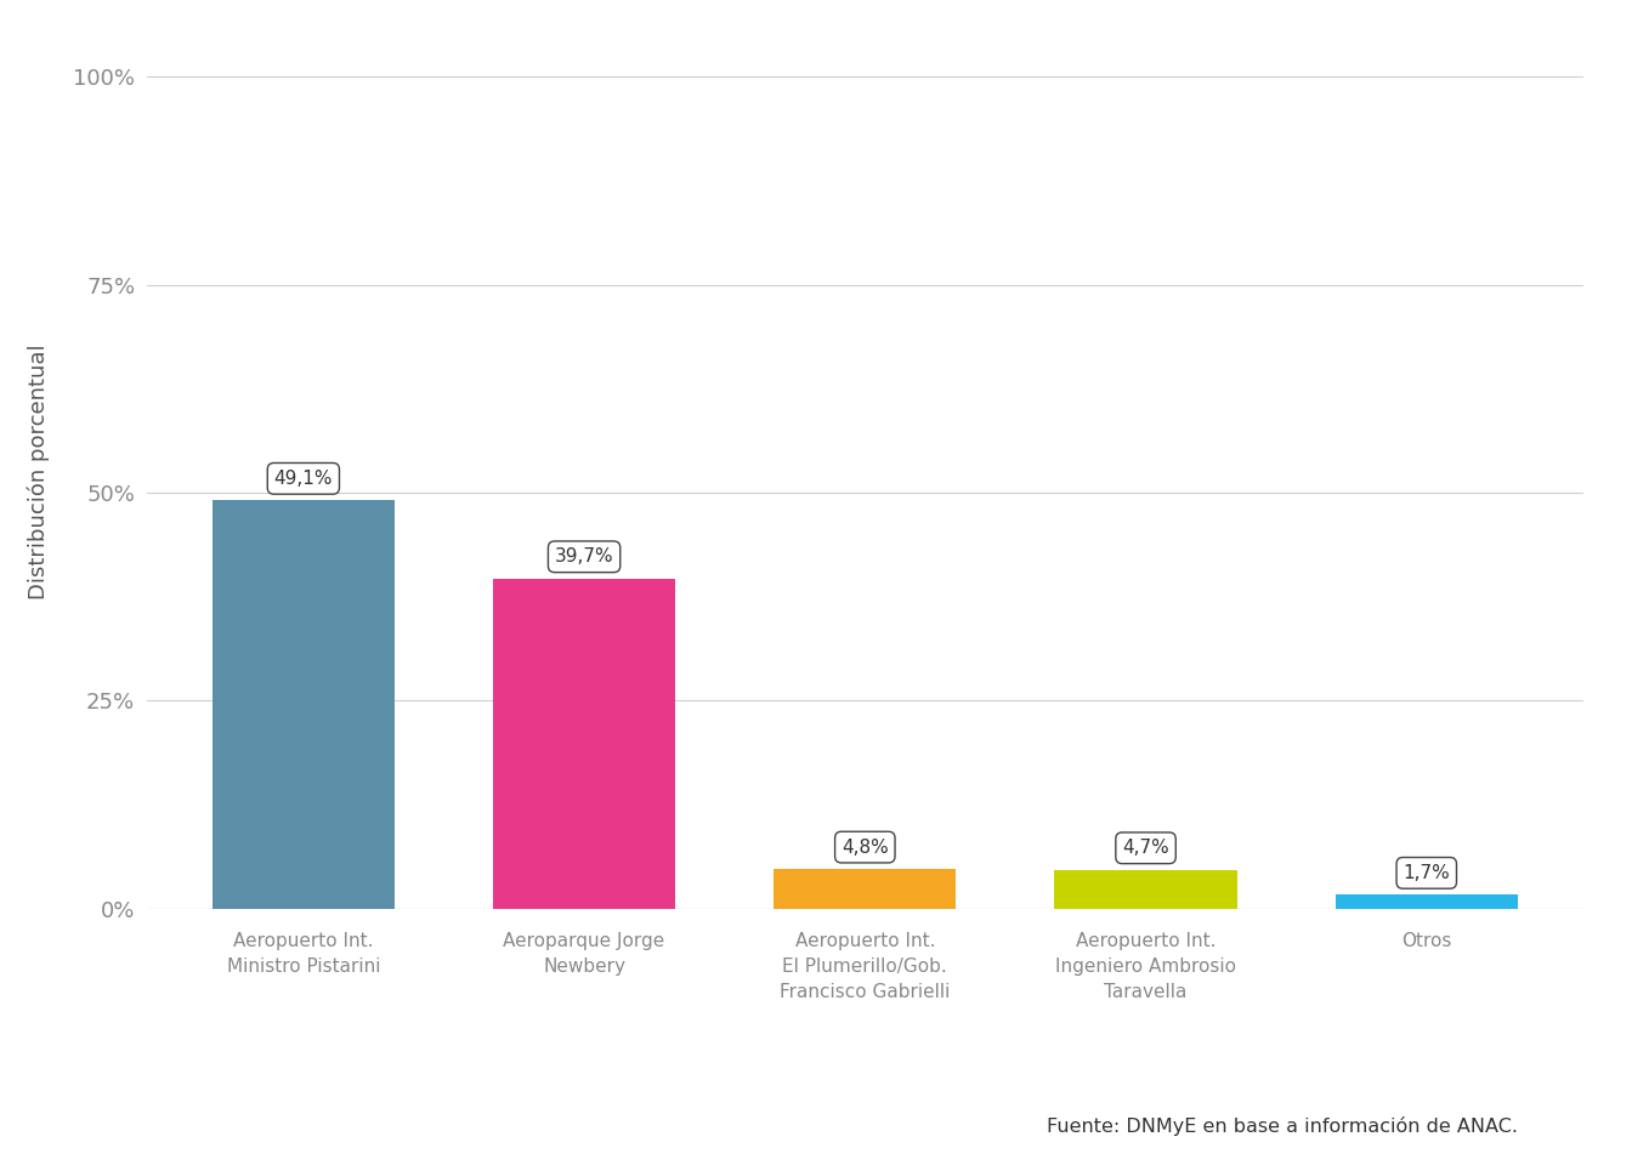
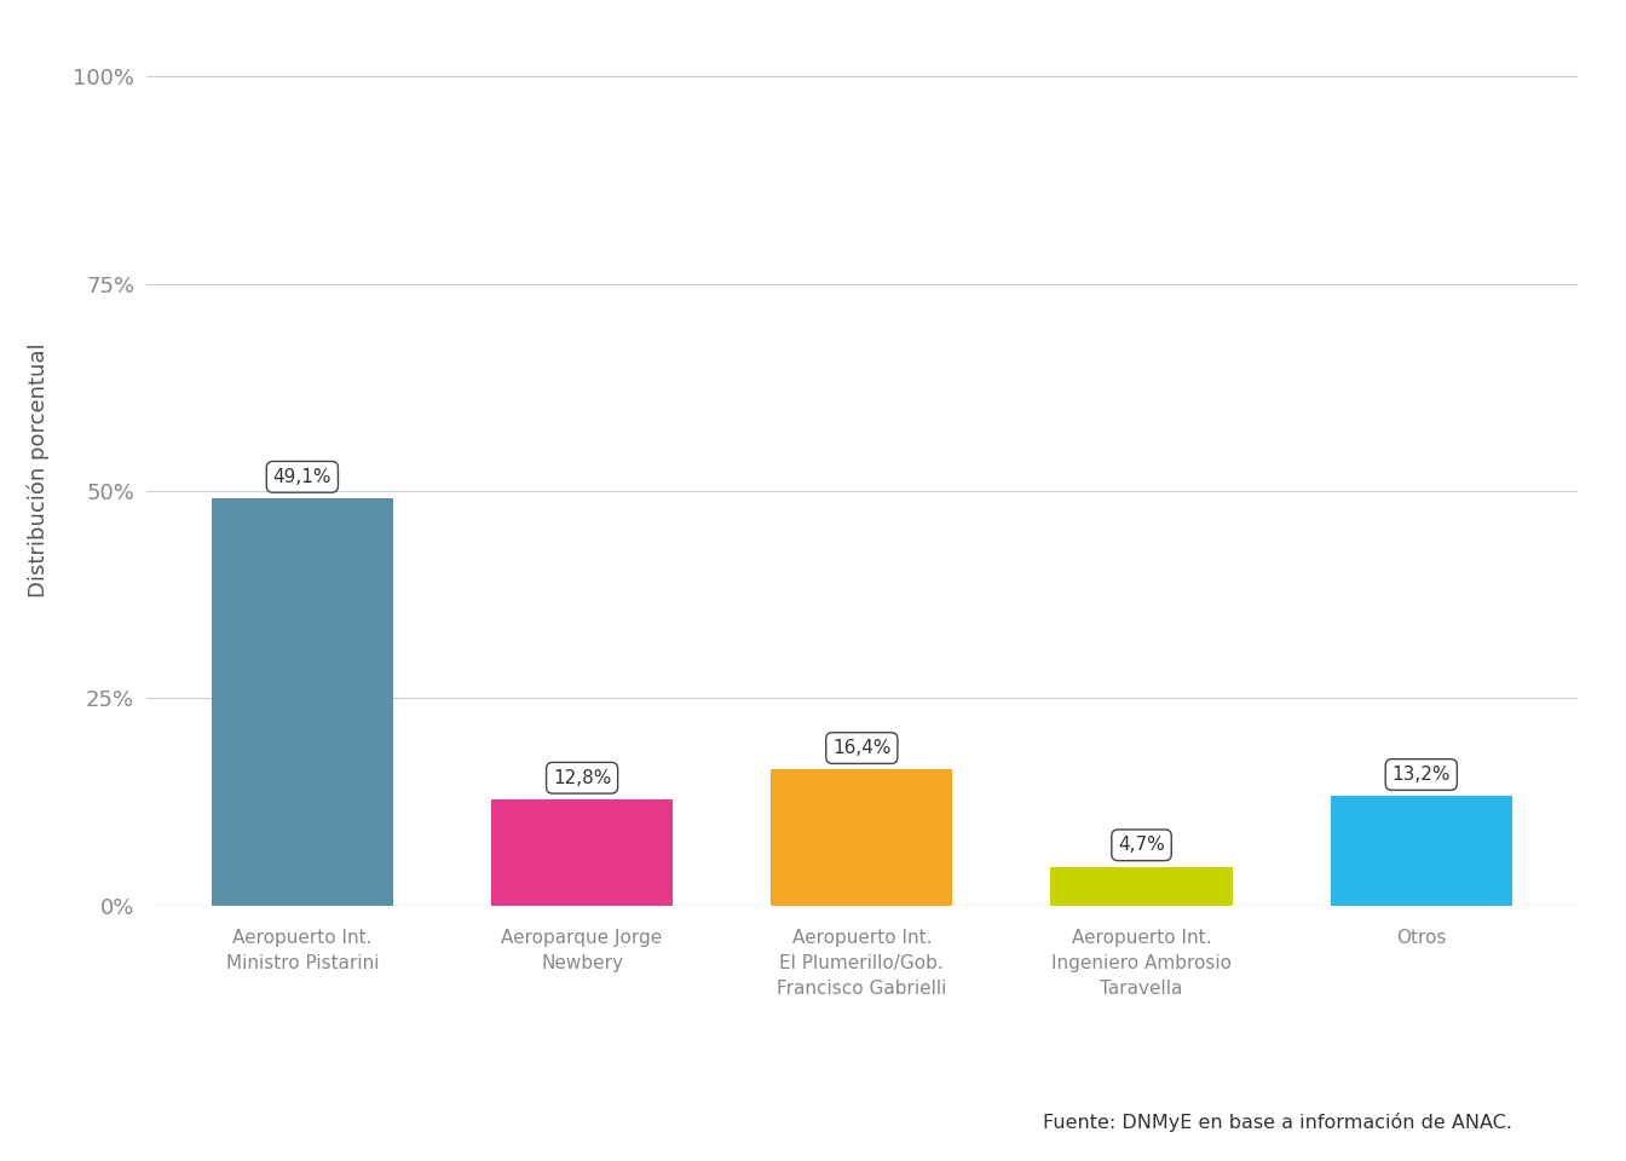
Aeroparque Jorge Newbery: 39,7% -> 12,8%
Aeropuerto Int. El Plumerillo/Gob. Francisco Gabrielli: 4,8% -> 16,4%
Otros: 1,7% -> 13,2%
